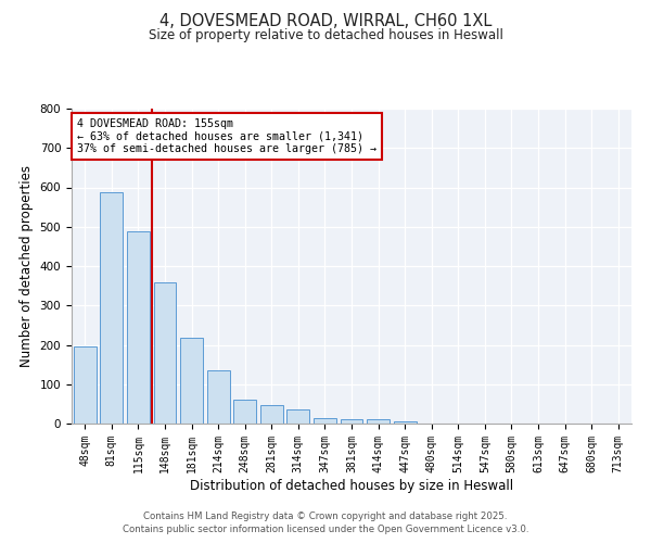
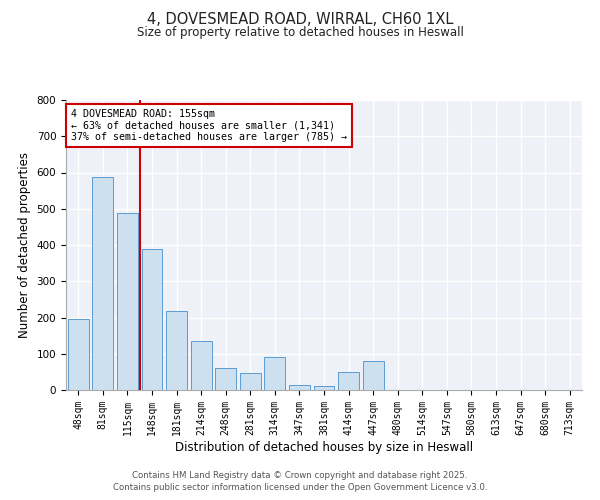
148sqm: 359 -> 390
314sqm: 35 -> 90
414sqm: 10 -> 50
447sqm: 5 -> 80
